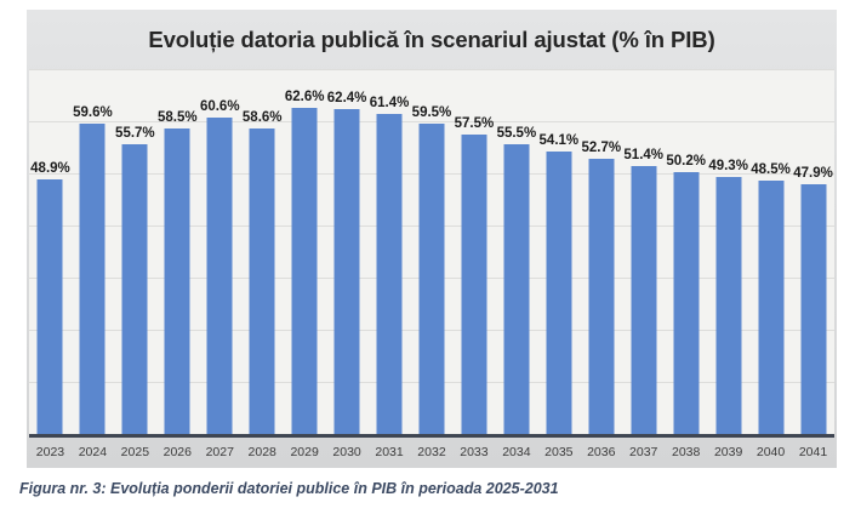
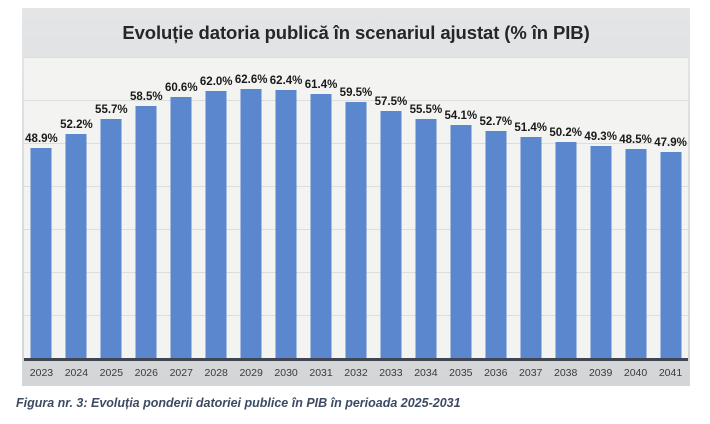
2024: 59.6% -> 52.2%
2028: 58.6% -> 62.0%
